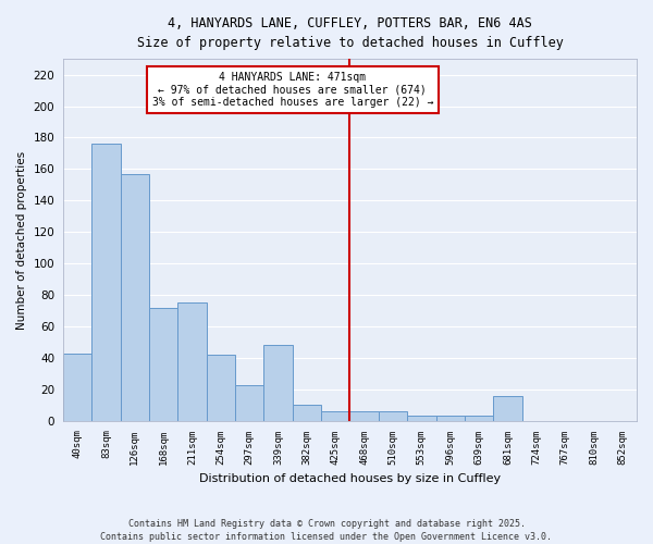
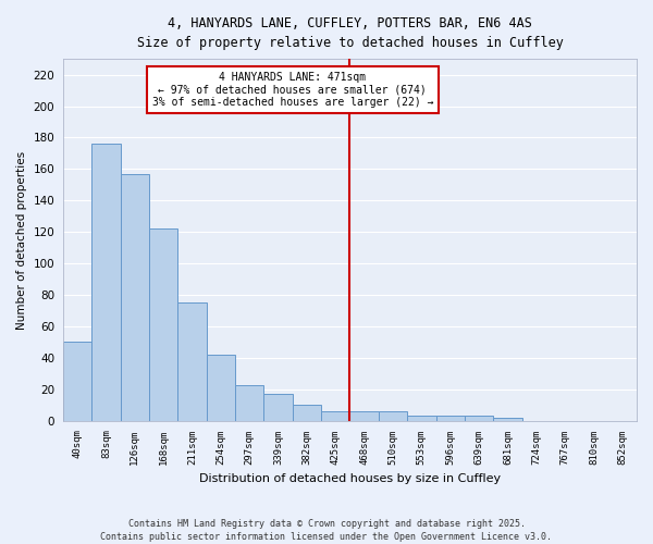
40sqm: 43 -> 50
168sqm: 72 -> 122
339sqm: 48 -> 17
681sqm: 16 -> 2
